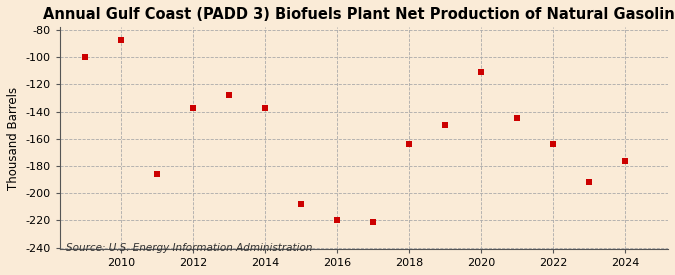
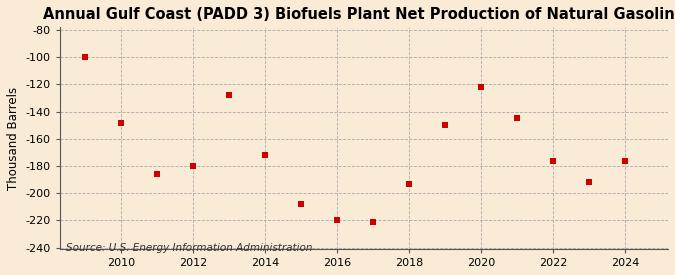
2010: -87 -> -148
2012: -137 -> -180
2014: -137 -> -172
2018: -164 -> -193
2020: -111 -> -122
2022: -164 -> -176
